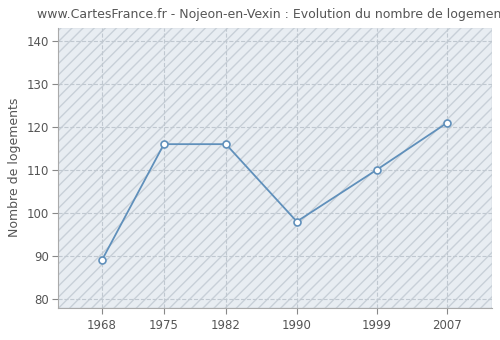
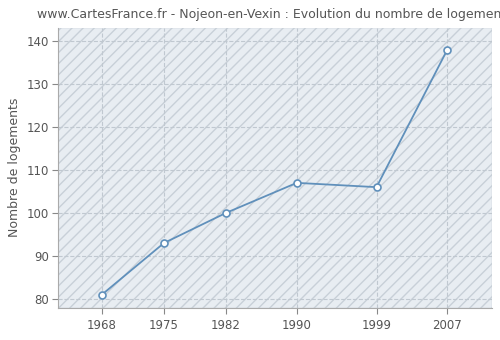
1968: 89 -> 81
1975: 116 -> 93
1982: 116 -> 100
1990: 98 -> 107
1999: 110 -> 106
2007: 121 -> 138
